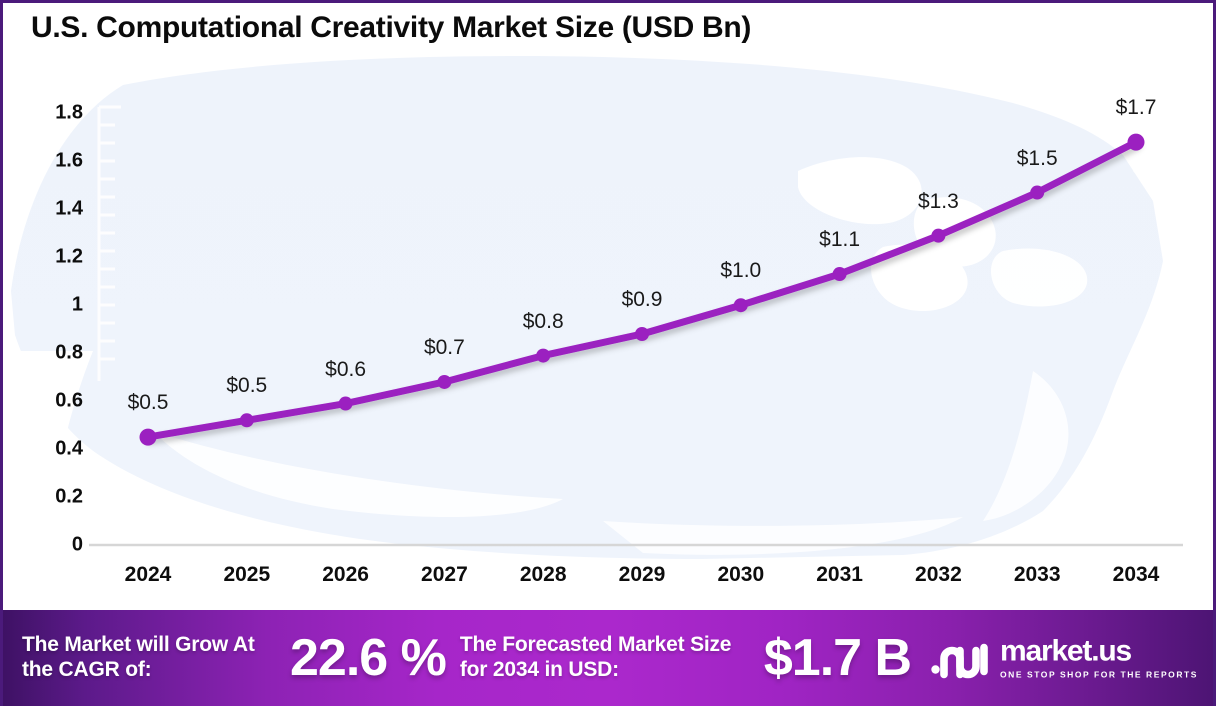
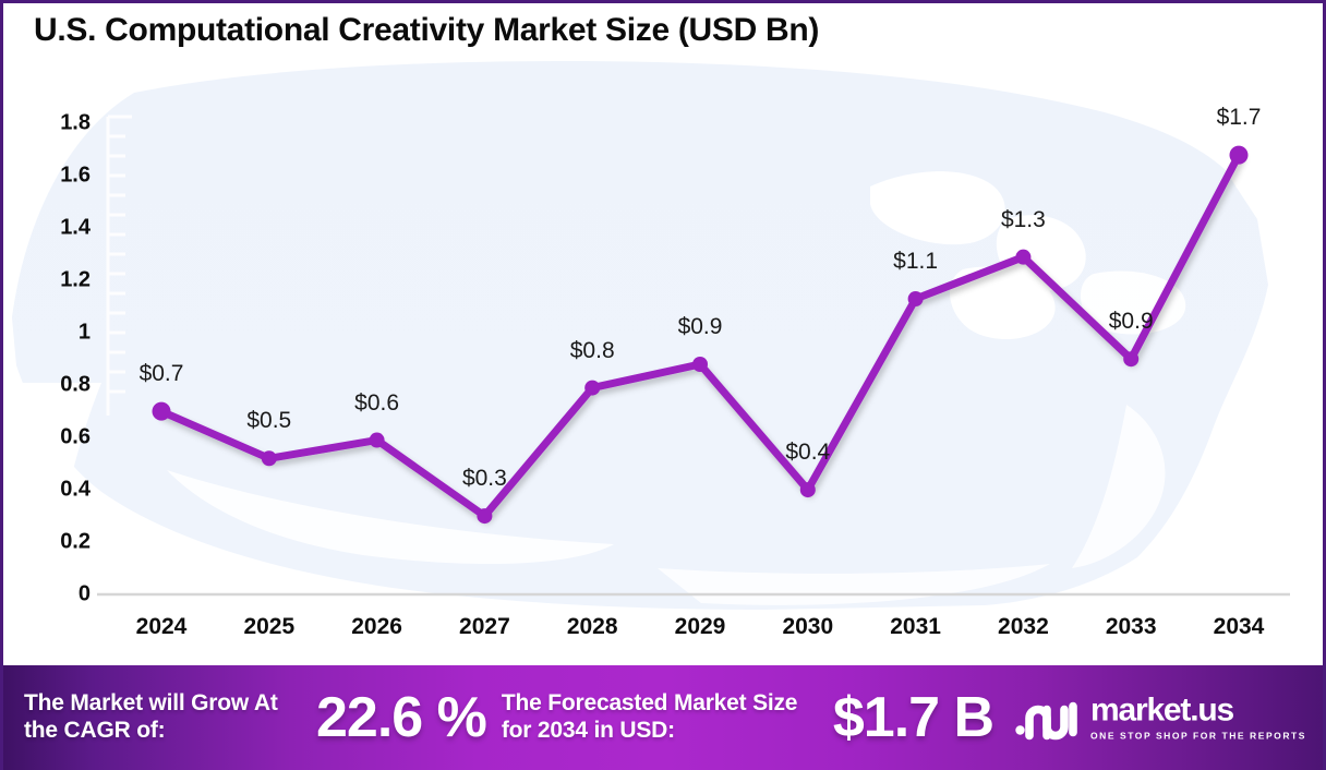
2024: $0.5 -> $0.7
2027: $0.7 -> $0.3
2030: $1.0 -> $0.4
2033: $1.5 -> $0.9
